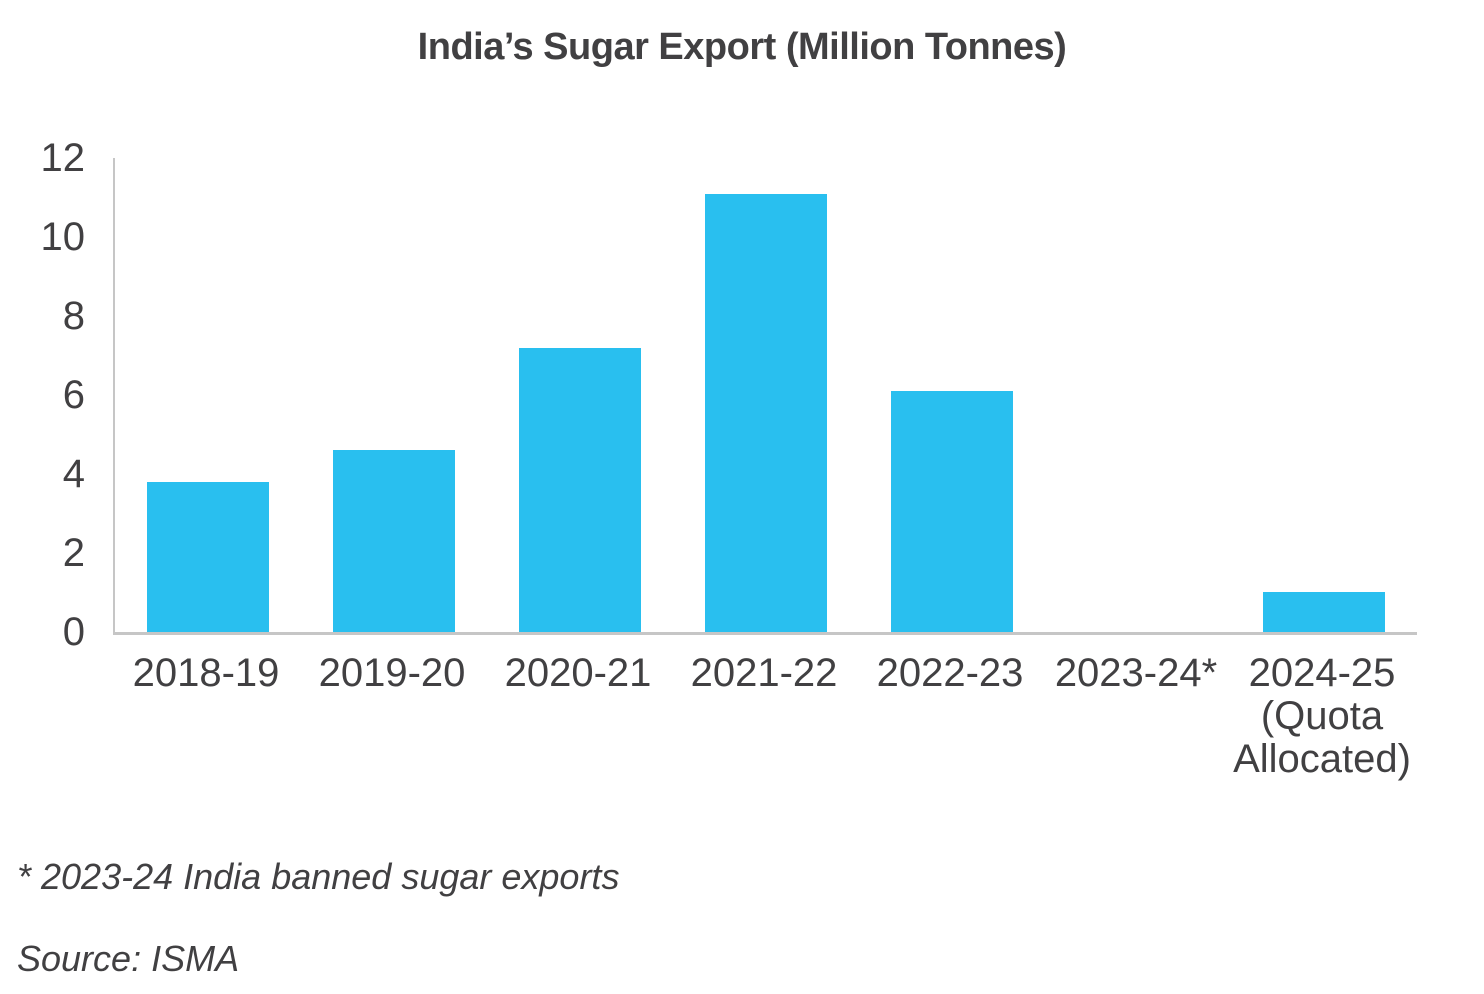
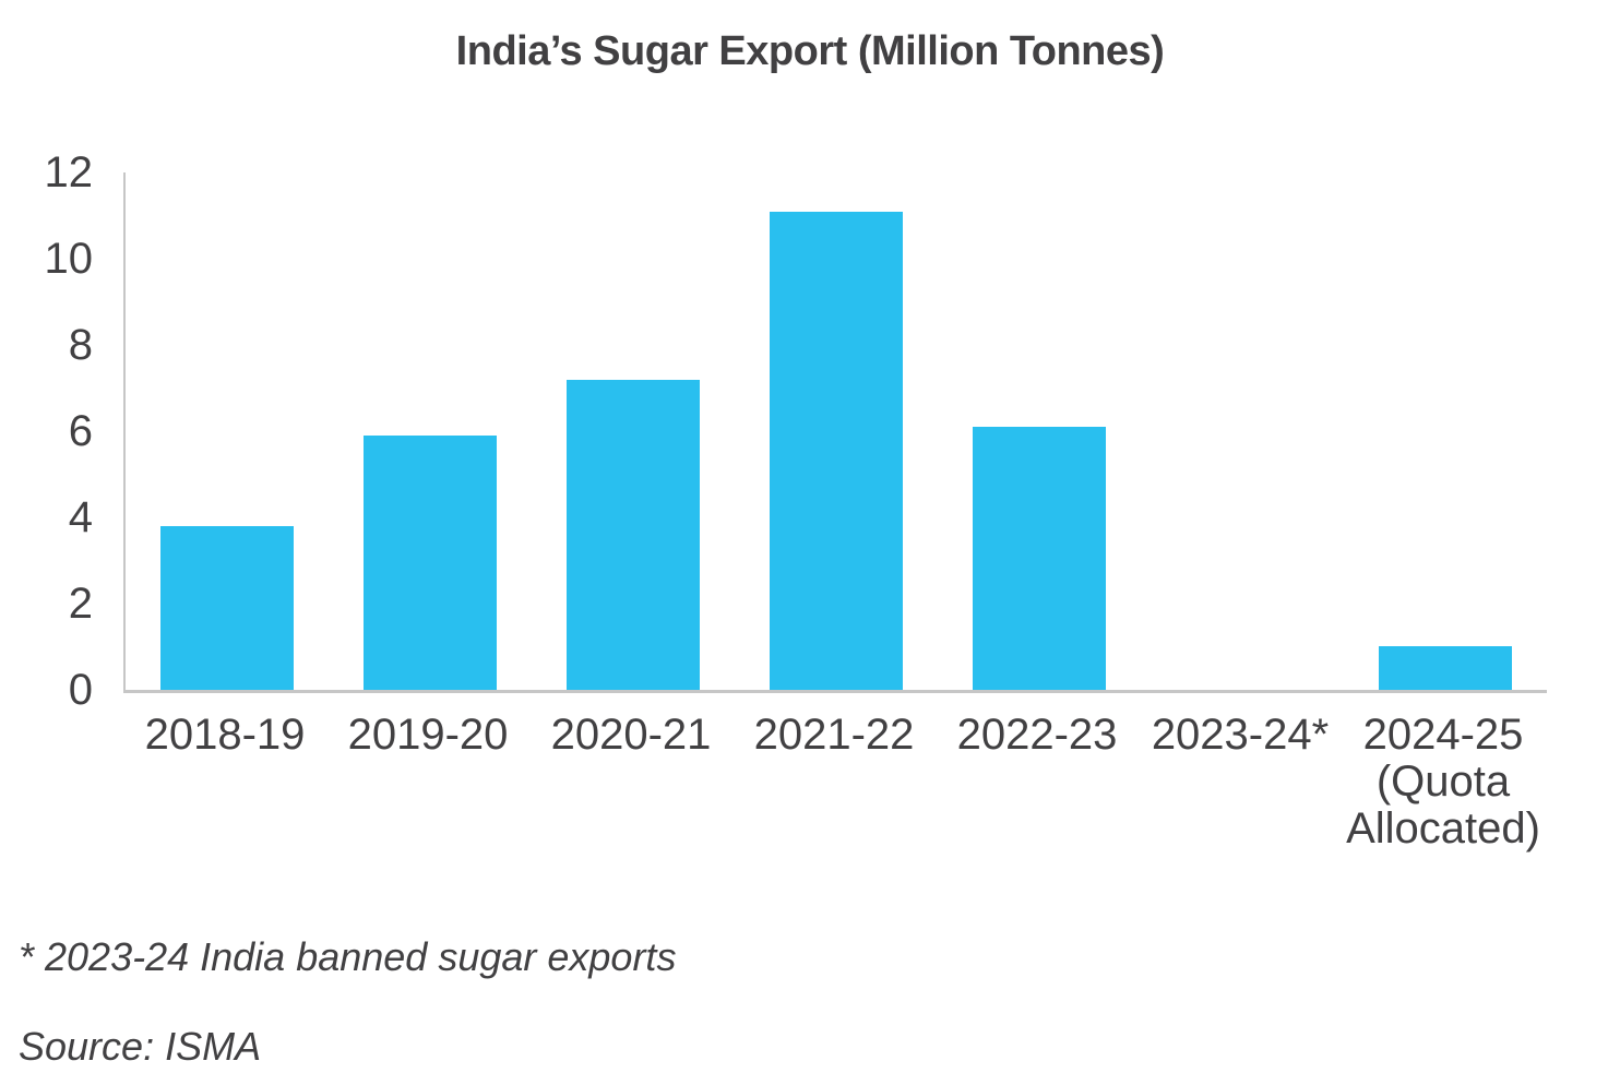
2019-20: 4.6 -> 5.9
